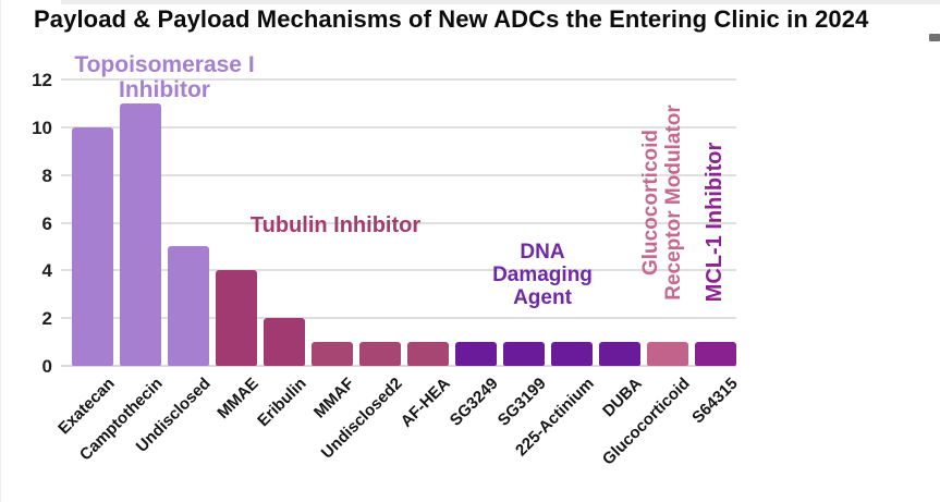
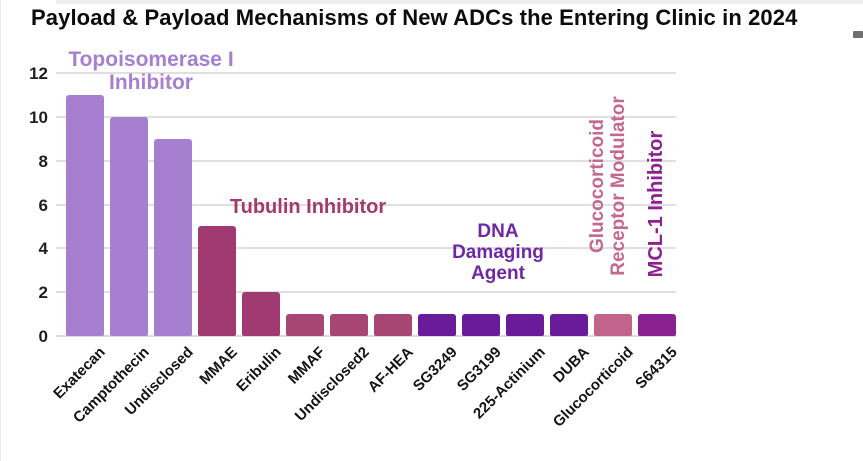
Exatecan: 10 -> 11
Camptothecin: 11 -> 10
Undisclosed: 5 -> 9
MMAE: 4 -> 5
